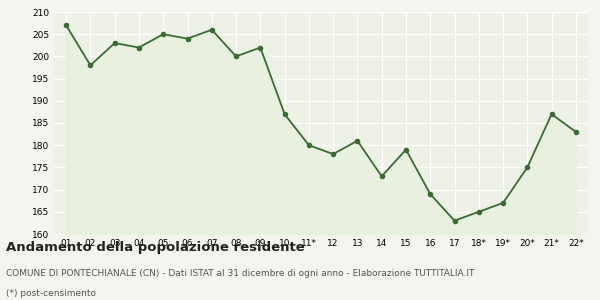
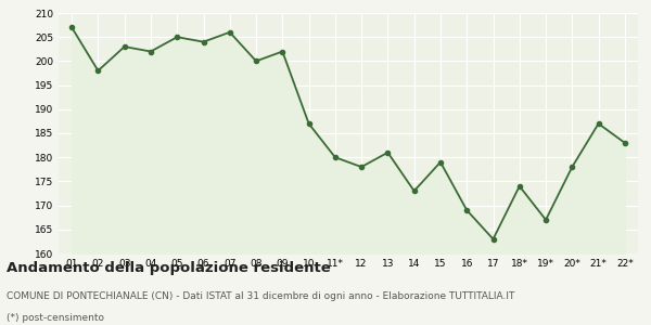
18*: 165 -> 174
20*: 175 -> 178
